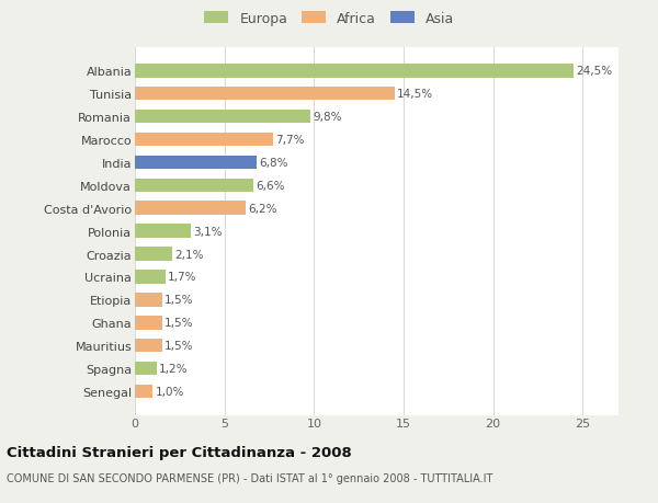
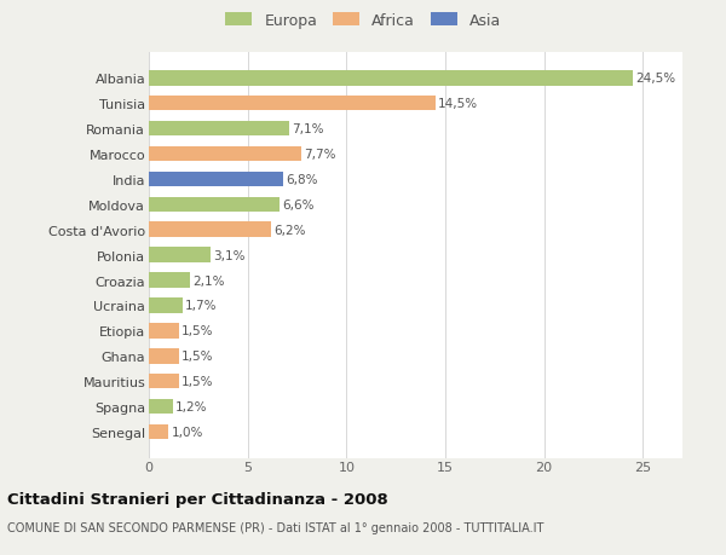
Romania: 9,8% -> 7,1%
